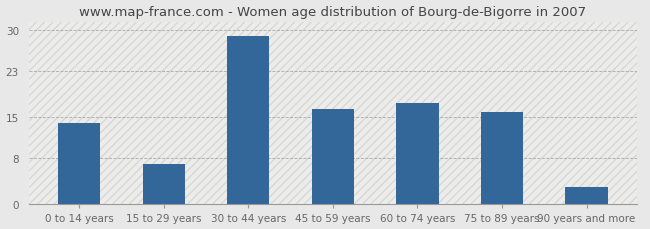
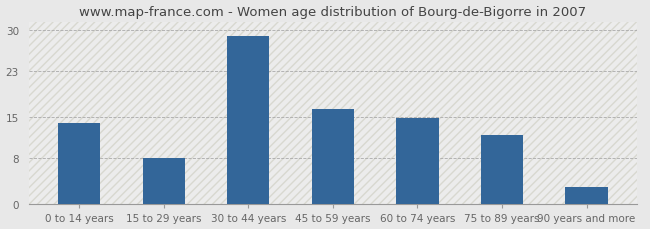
15 to 29 years: 7.0 -> 8.0
60 to 74 years: 17.5 -> 14.8
75 to 89 years: 16.0 -> 12.0
